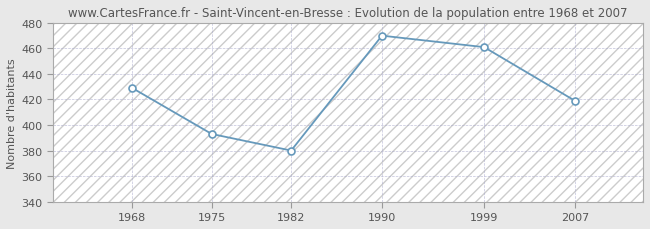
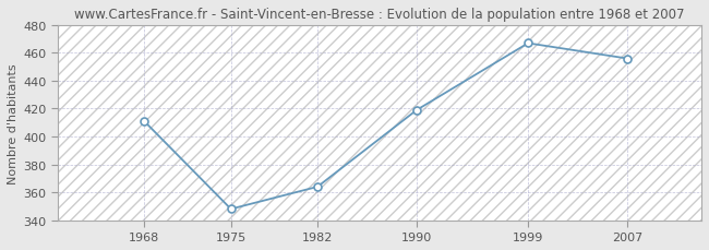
1968: 429 -> 411
1975: 393 -> 348
1982: 380 -> 364
1990: 470 -> 419
1999: 461 -> 467
2007: 419 -> 456
